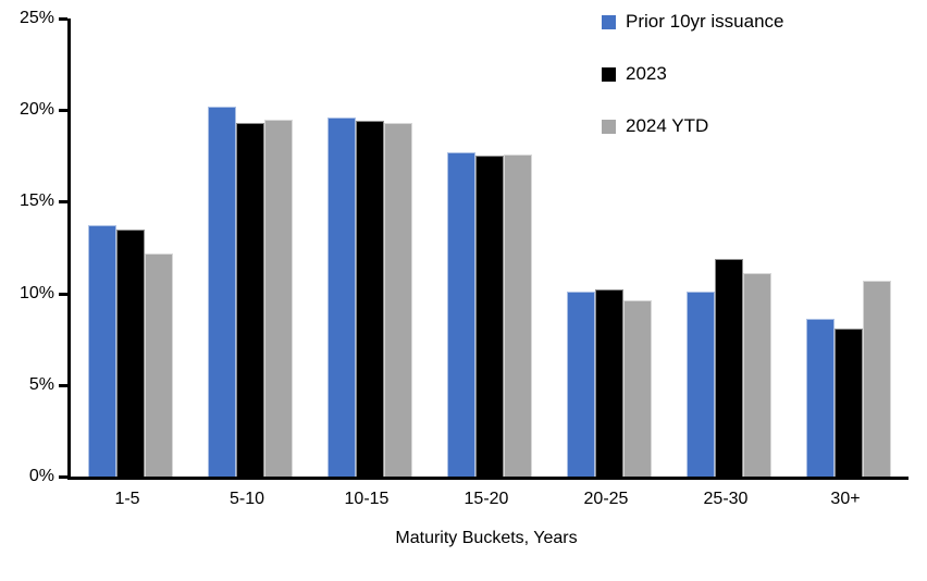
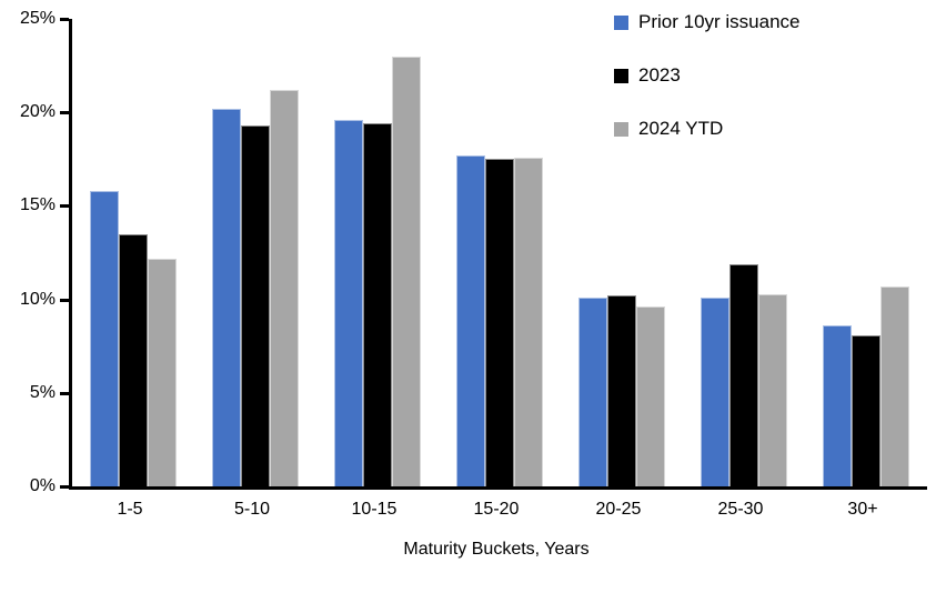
Prior 10yr issuance/1-5: 13.7% -> 15.8%
2024 YTD/5-10: 19.5% -> 21.2%
2024 YTD/10-15: 19.3% -> 23.0%
2024 YTD/25-30: 11.1% -> 10.3%
